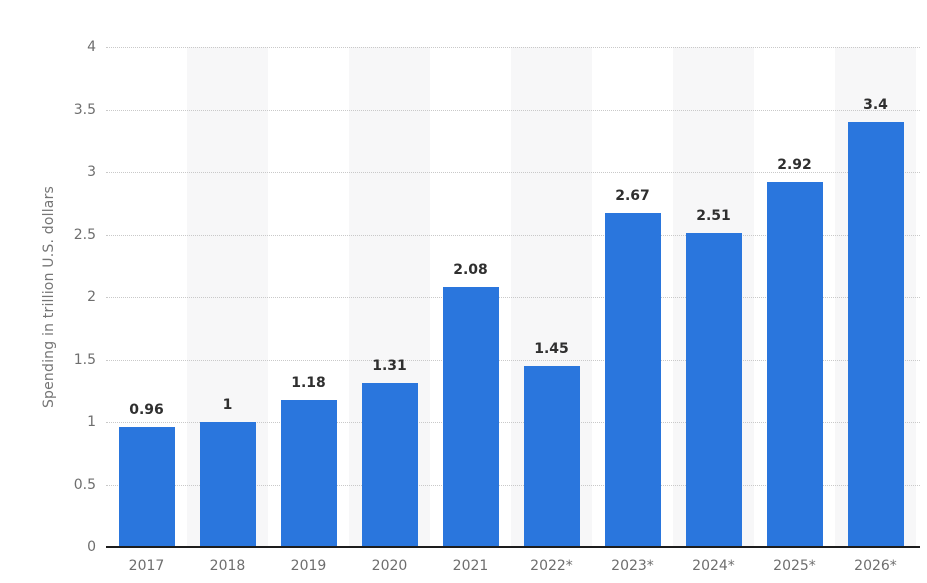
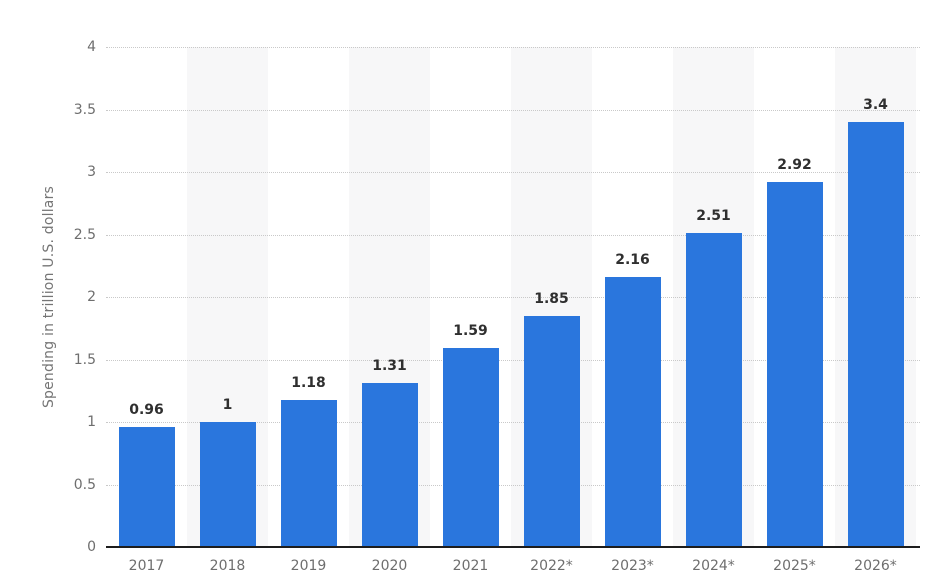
2021: 2.08 -> 1.59
2022*: 1.45 -> 1.85
2023*: 2.67 -> 2.16
